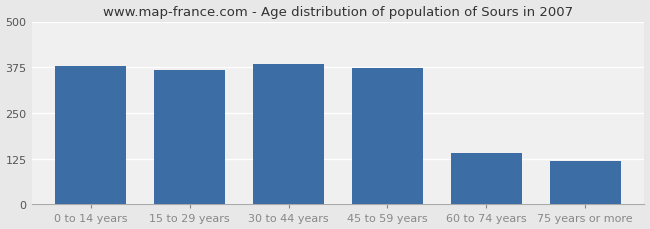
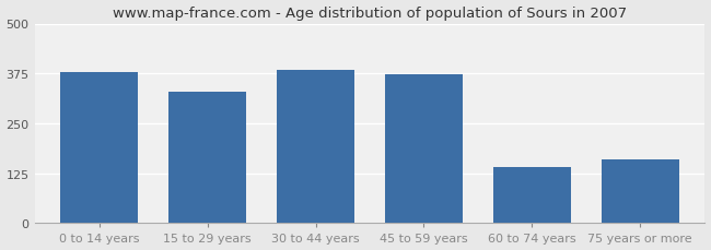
15 to 29 years: 368 -> 330
75 years or more: 118 -> 160
